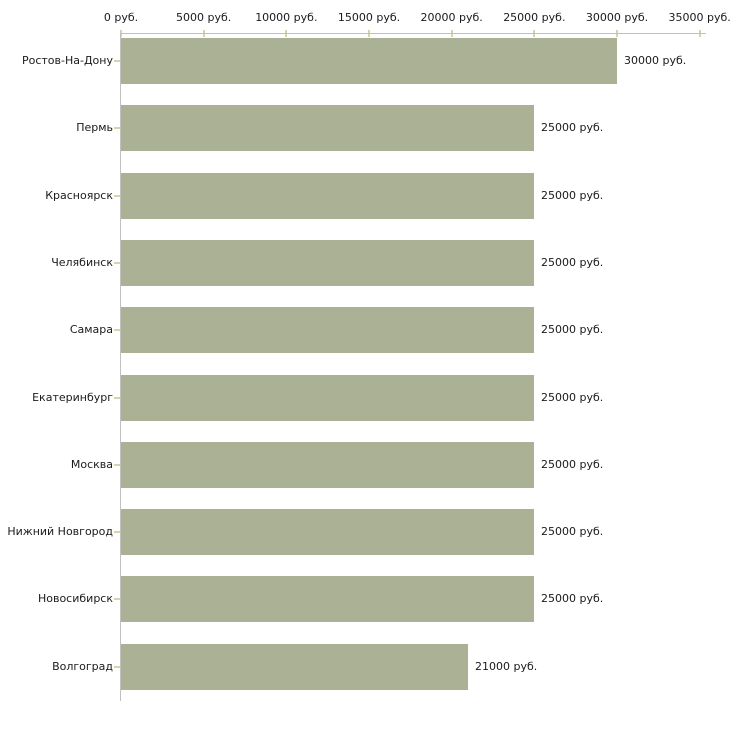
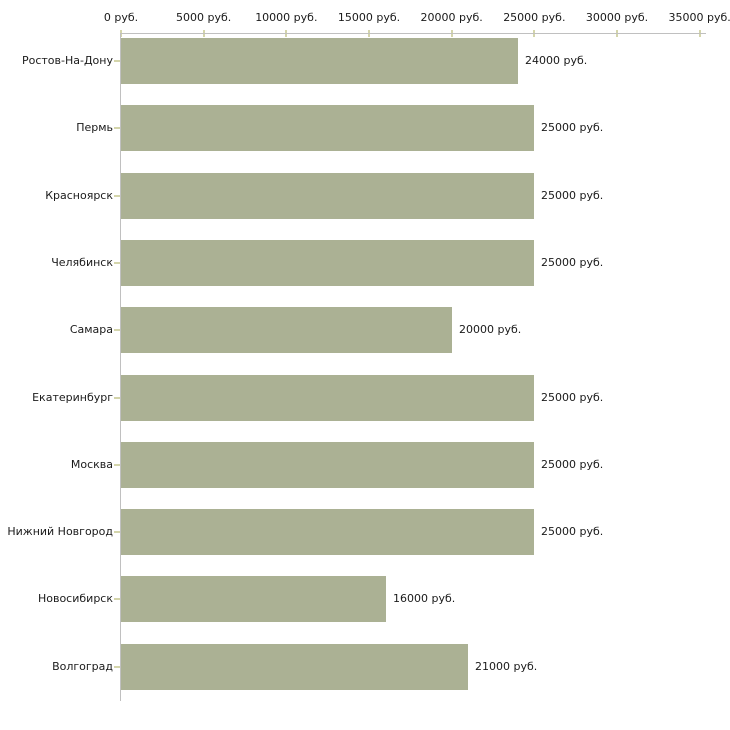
Ростов-На-Дону: 30000 -> 24000
Самара: 25000 -> 20000
Новосибирск: 25000 -> 16000
